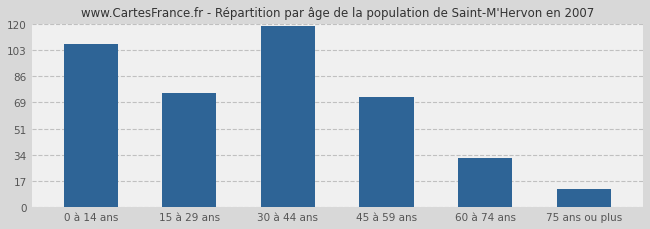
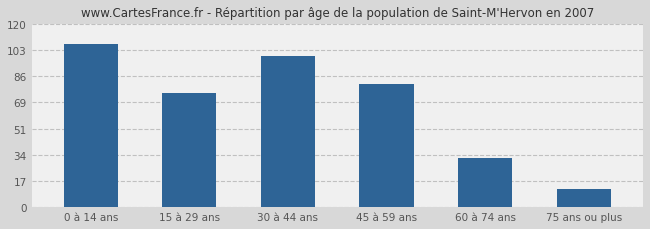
30 à 44 ans: 119 -> 99
45 à 59 ans: 72 -> 81
